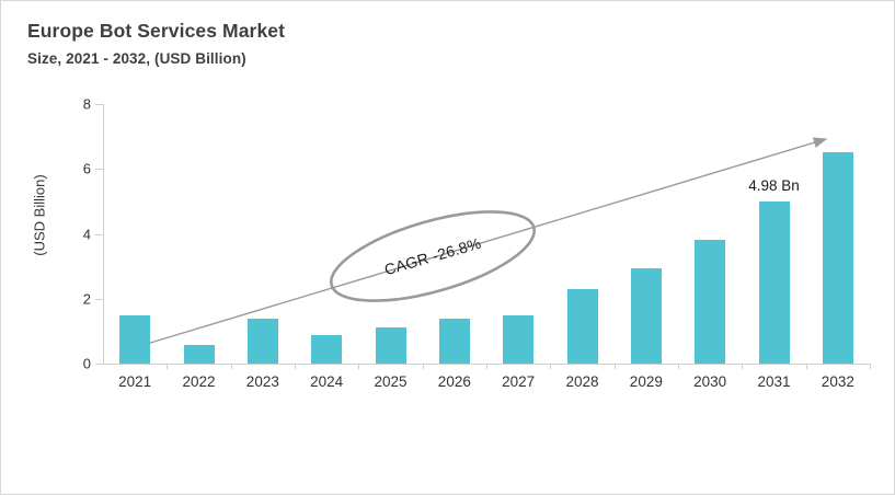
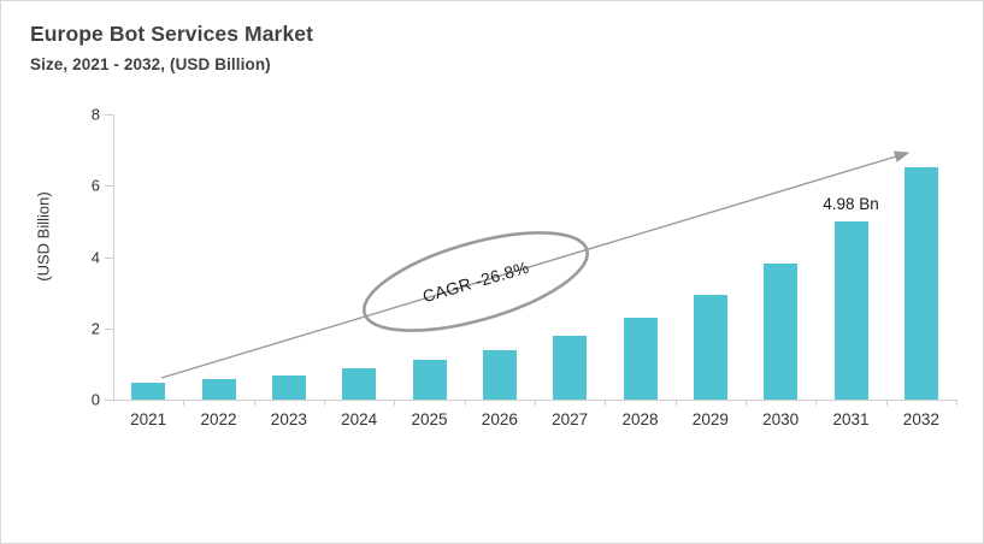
2021: 1.5 -> 0.5
2023: 1.4 -> 0.7
2027: 1.5 -> 1.8
